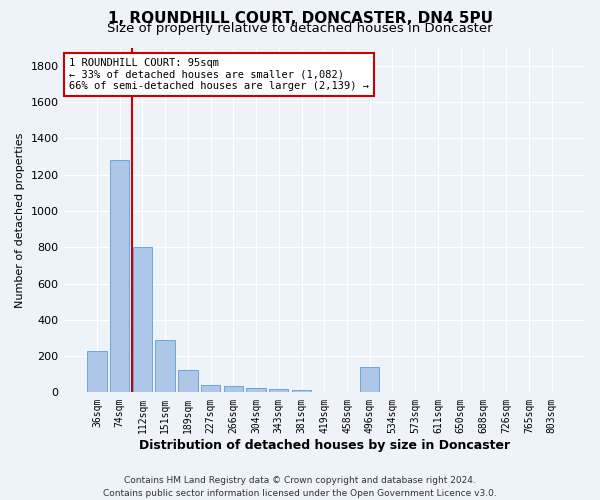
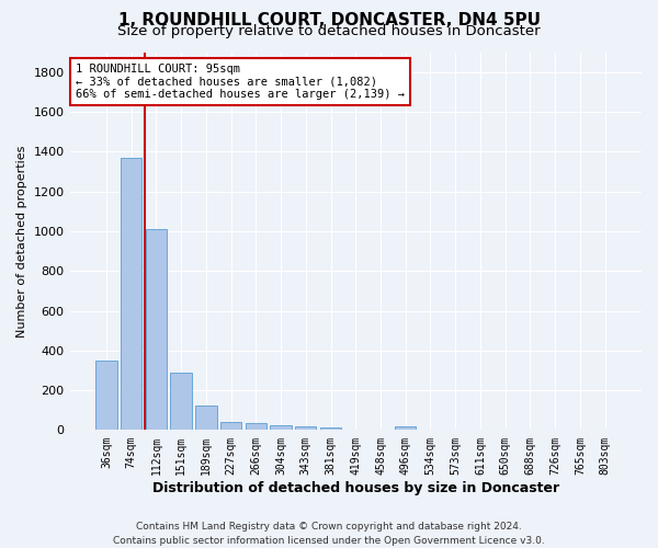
36sqm: 230 -> 350
74sqm: 1280 -> 1370
112sqm: 800 -> 1010
496sqm: 140 -> 20
